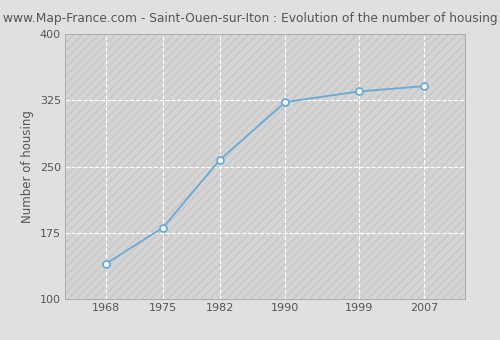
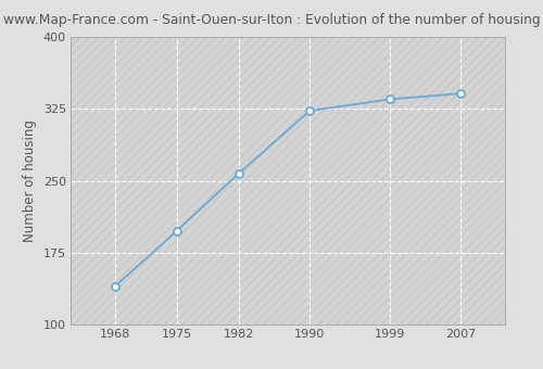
1975: 181 -> 198
